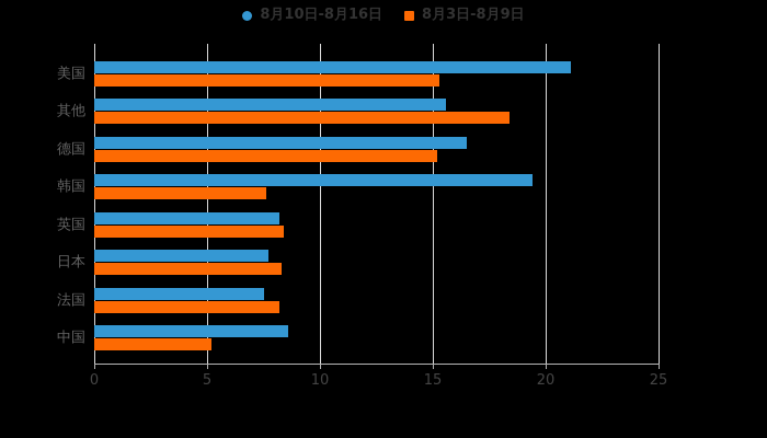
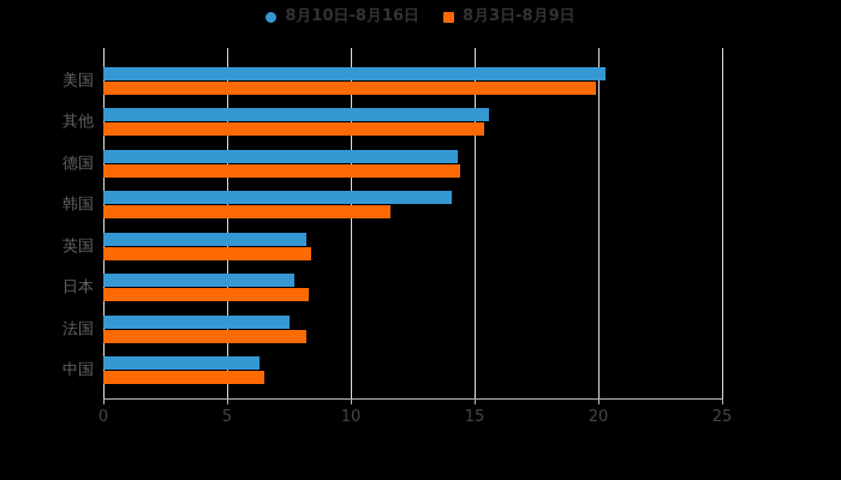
8月10日-8月16日/美国: 21.1 -> 20.3
8月3日-8月9日/美国: 15.3 -> 19.9
8月3日-8月9日/其他: 18.4 -> 15.4
8月10日-8月16日/德国: 16.5 -> 14.3
8月3日-8月9日/德国: 15.2 -> 14.4
8月10日-8月16日/韩国: 19.4 -> 14.1
8月3日-8月9日/韩国: 7.6 -> 11.6
8月10日-8月16日/中国: 8.6 -> 6.3
8月3日-8月9日/中国: 5.2 -> 6.5
